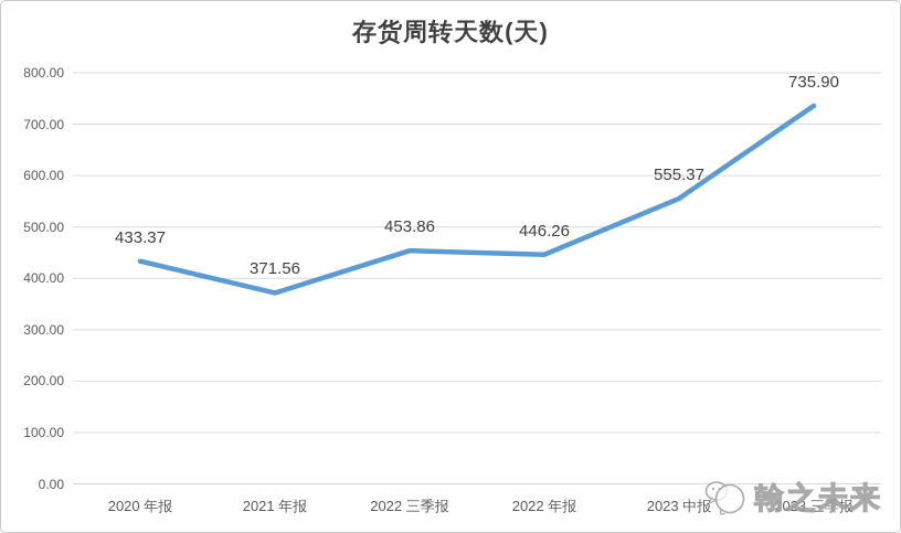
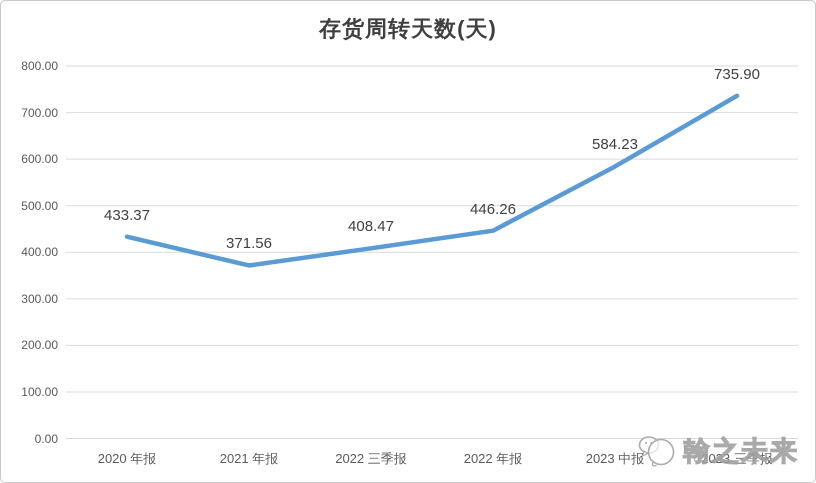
2022 三季报: 453.86 -> 408.47
2023 中报: 555.37 -> 584.23
